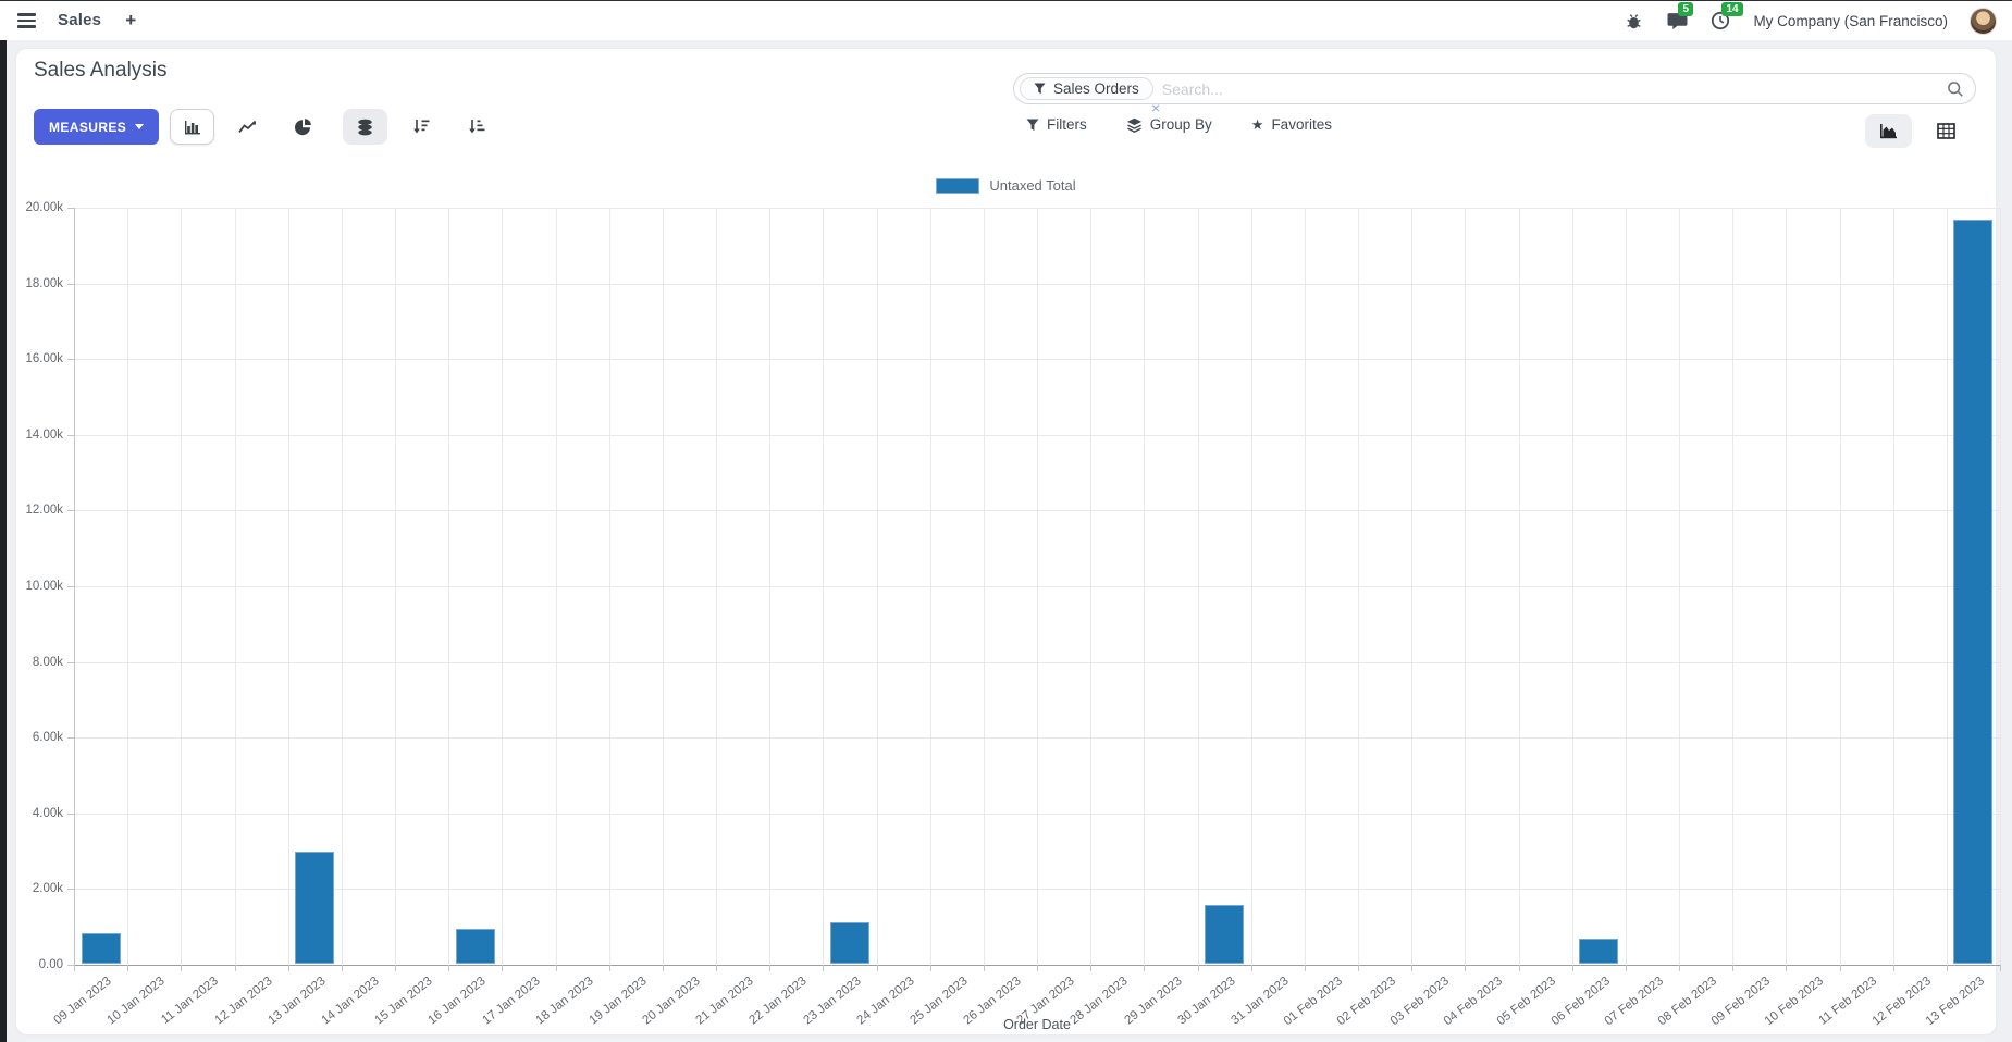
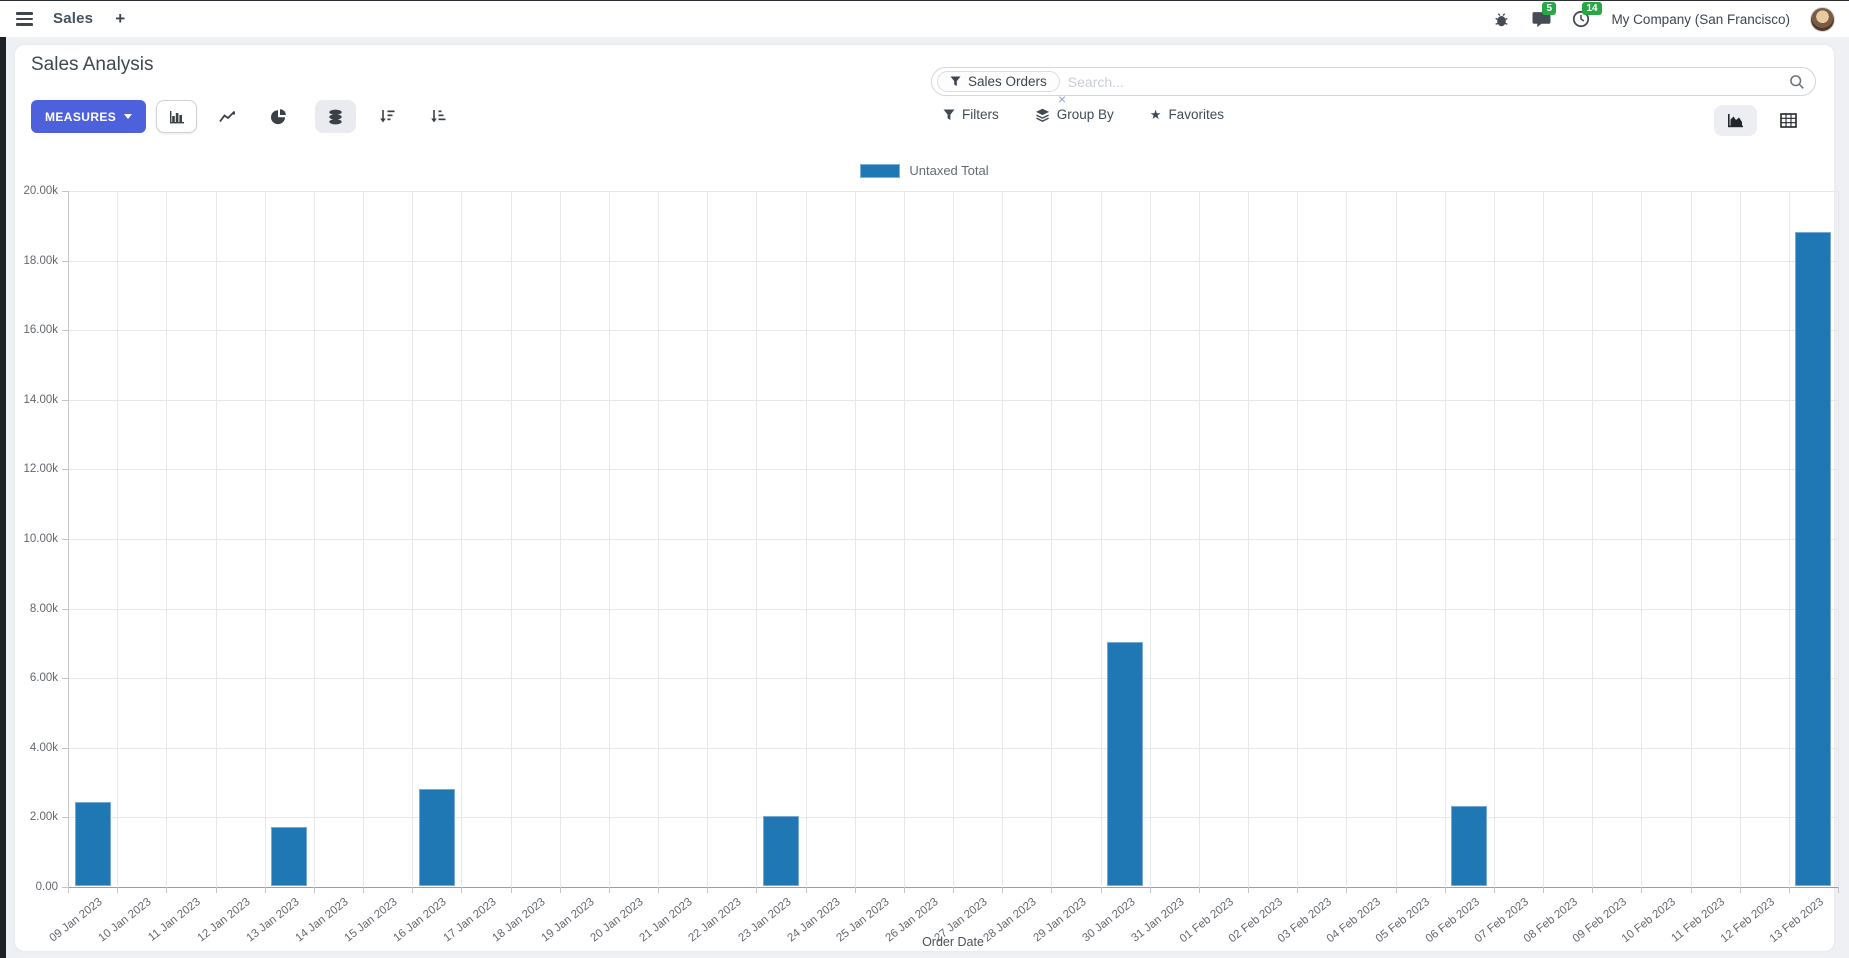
09 Jan 2023: 0.8k -> 2.4k
13 Jan 2023: 3.0k -> 1.7k
16 Jan 2023: 0.9k -> 2.8k
23 Jan 2023: 1.1k -> 2.0k
30 Jan 2023: 1.6k -> 7.0k
06 Feb 2023: 0.7k -> 2.3k
13 Feb 2023: 19.6k -> 18.8k
